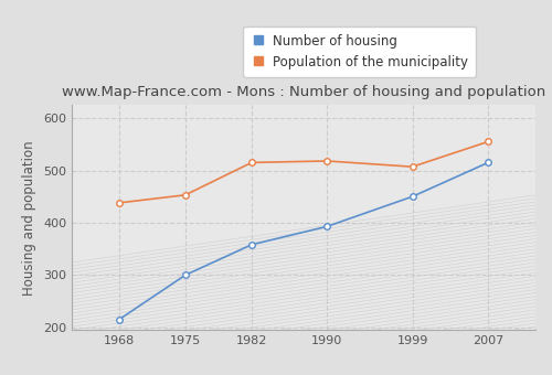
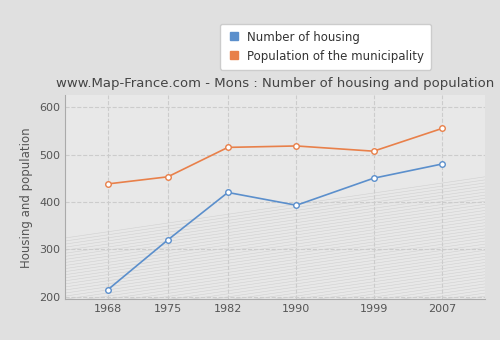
Number of housing/1975: 300 -> 320
Number of housing/1982: 358 -> 420
Number of housing/2007: 515 -> 480
